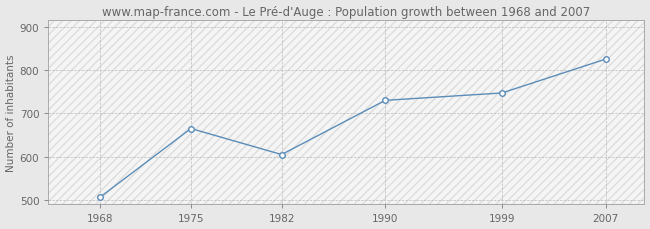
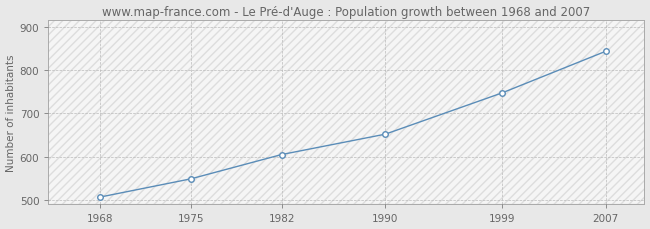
1975: 665 -> 549
1990: 730 -> 652
2007: 825 -> 843
